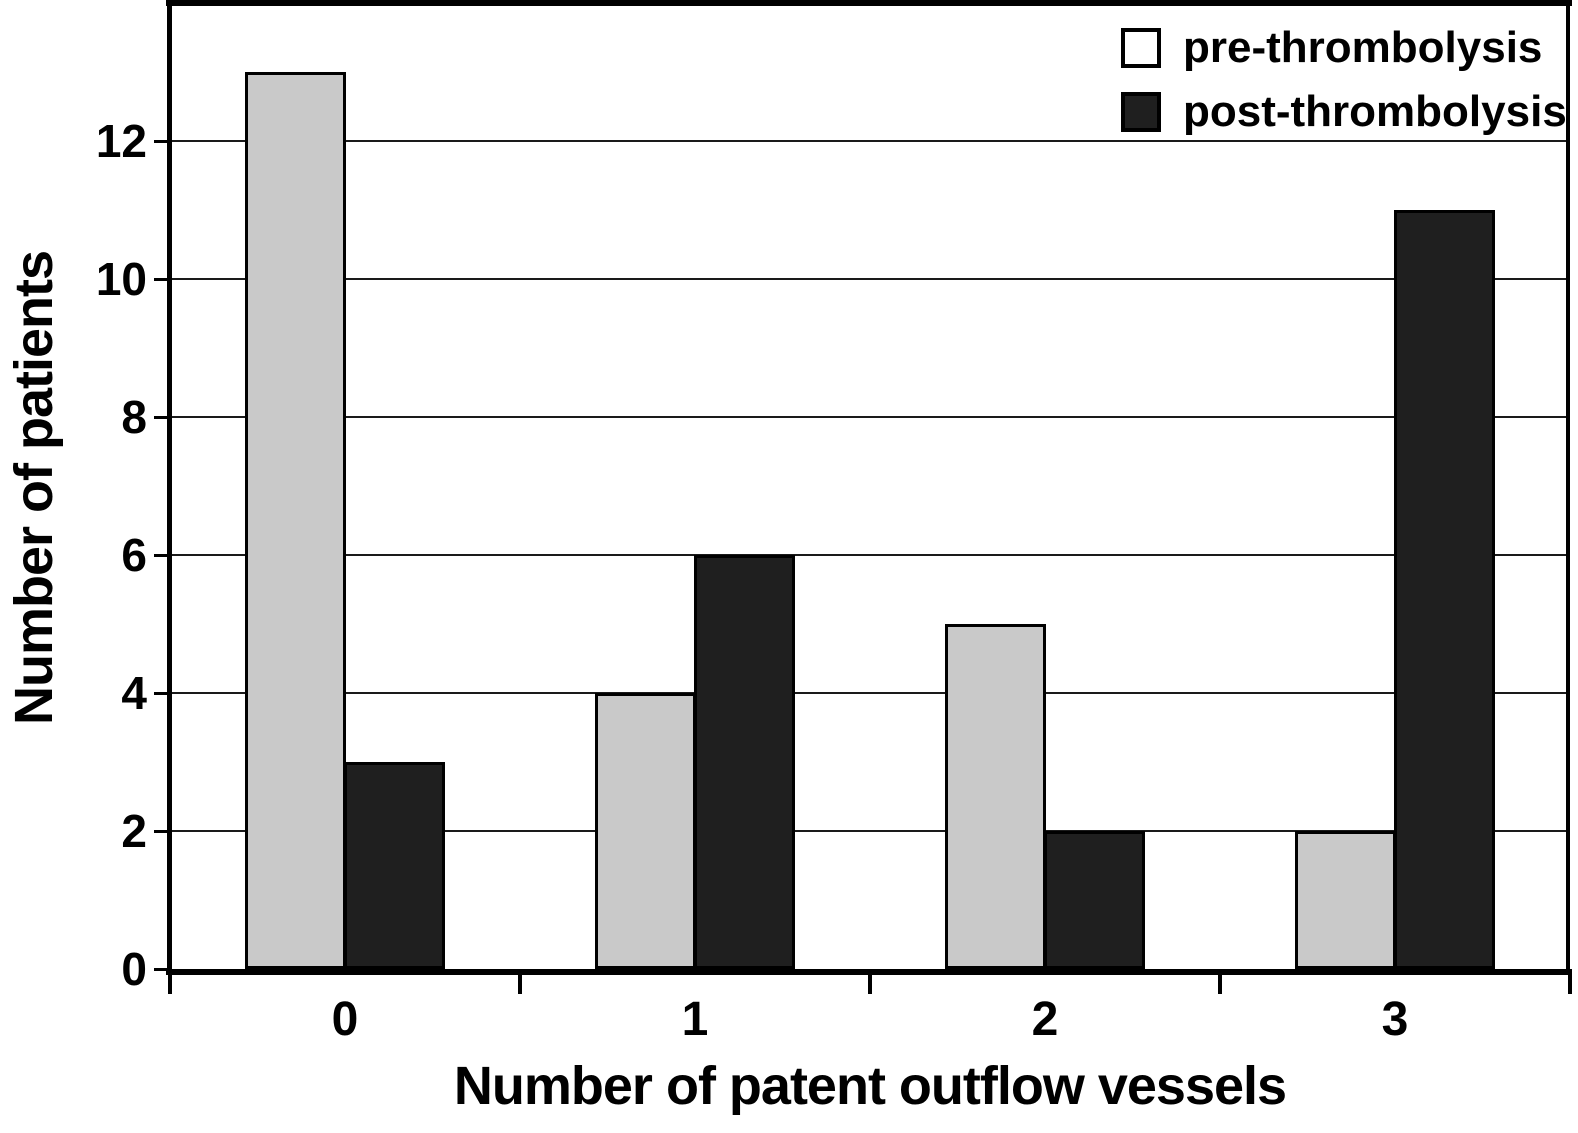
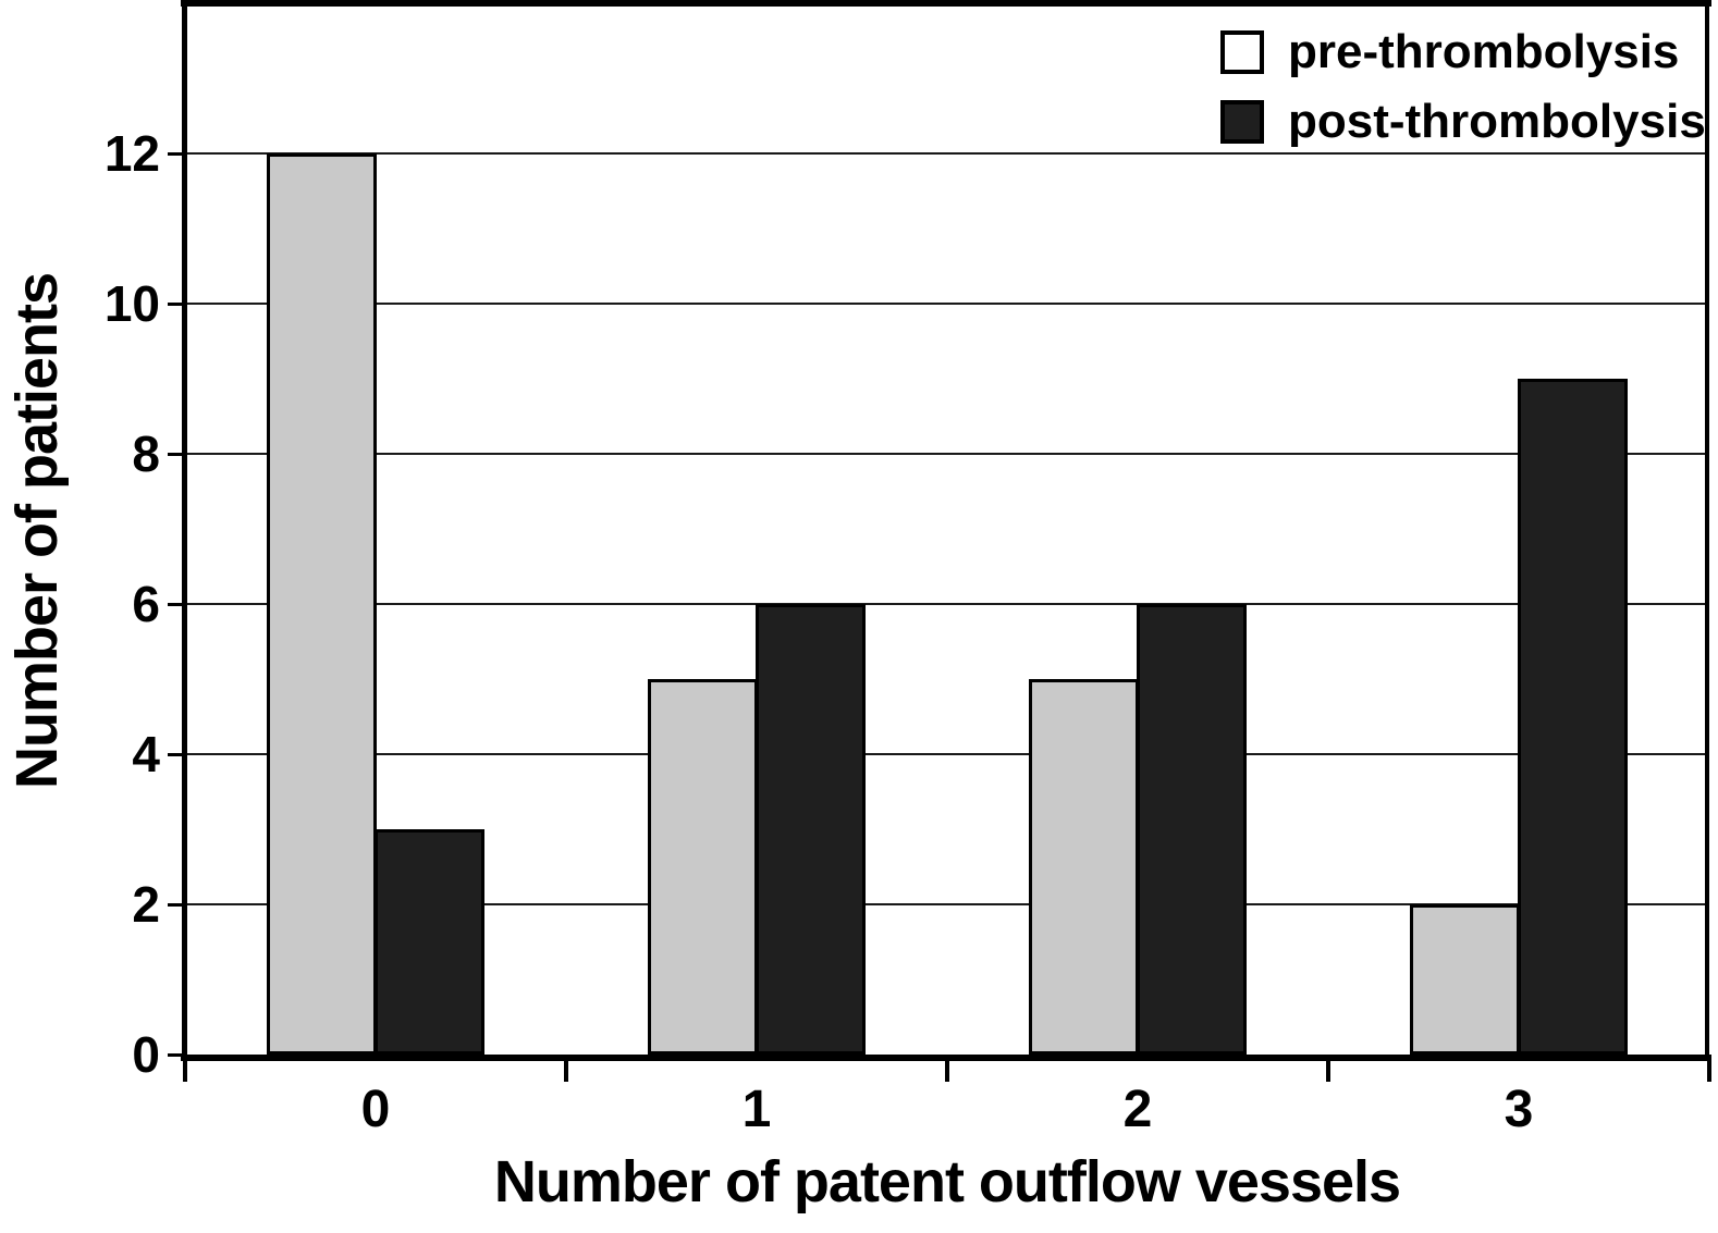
pre-thrombolysis/0: 13 -> 12
pre-thrombolysis/1: 4 -> 5
post-thrombolysis/2: 2 -> 6
post-thrombolysis/3: 11 -> 9
